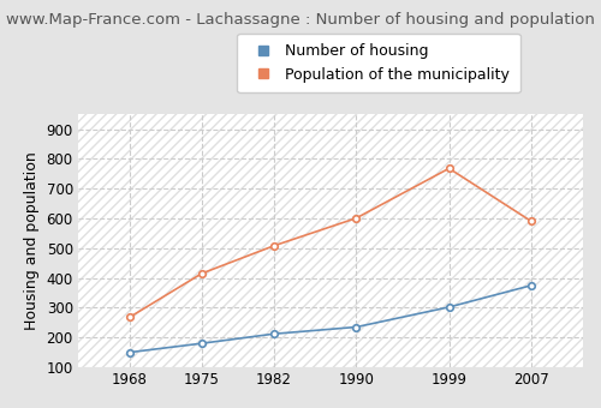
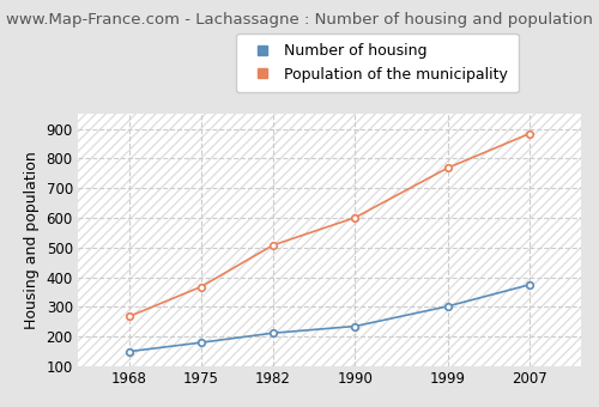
Population of the municipality/1975: 415 -> 368
Population of the municipality/2007: 590 -> 884
